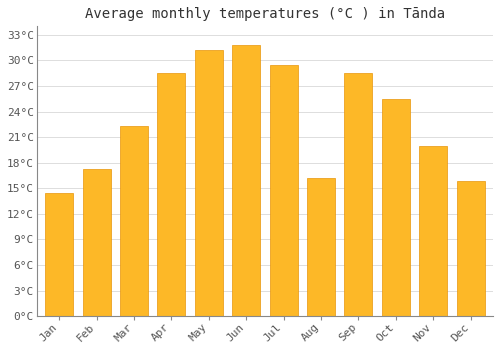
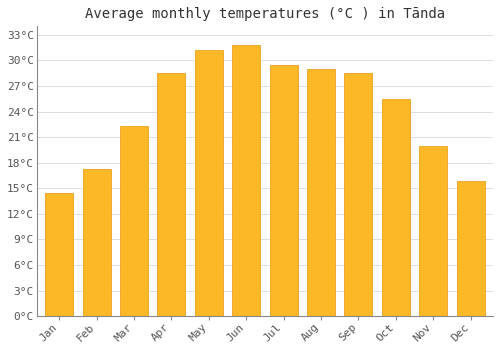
Aug: 16.2°C -> 29.0°C
